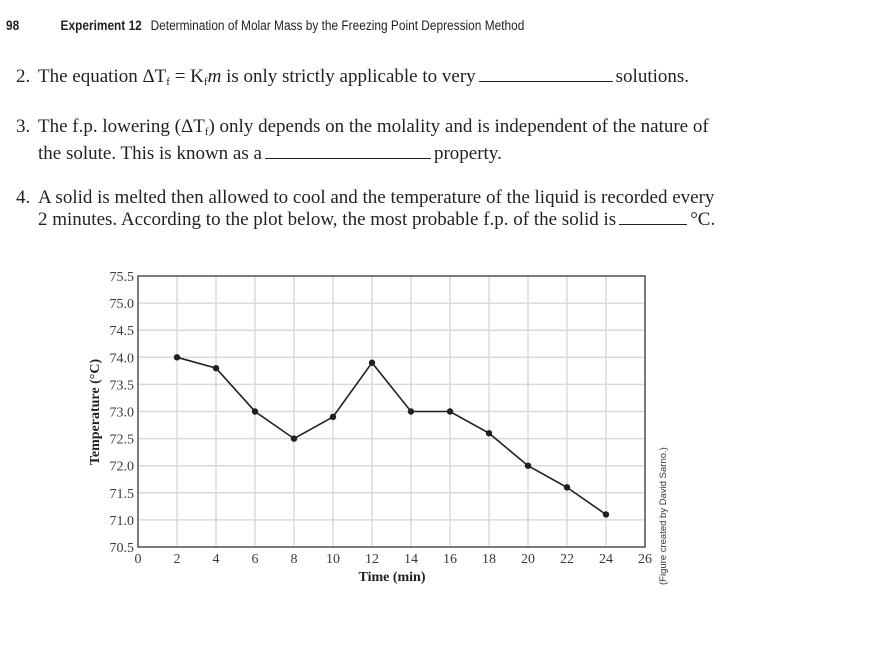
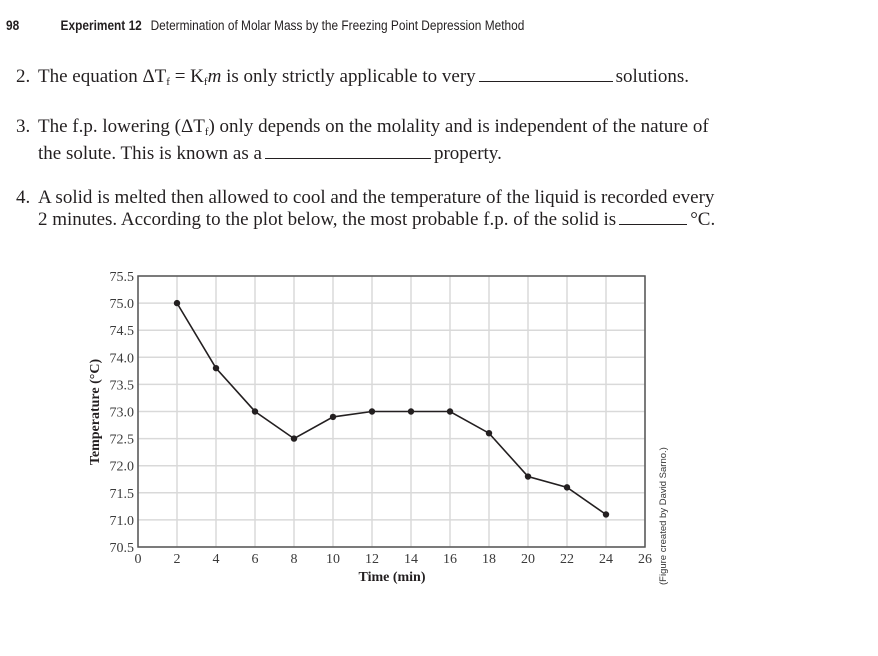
2: 74.0 -> 75.0
12: 73.9 -> 73.0
20: 72.0 -> 71.8
